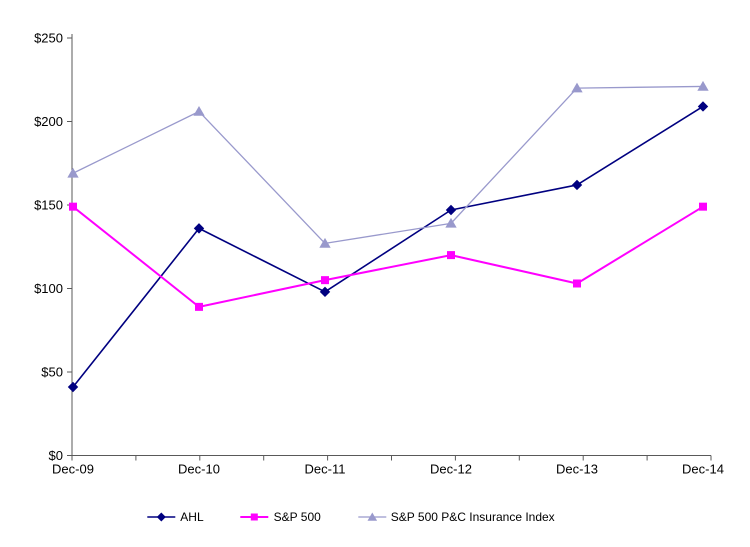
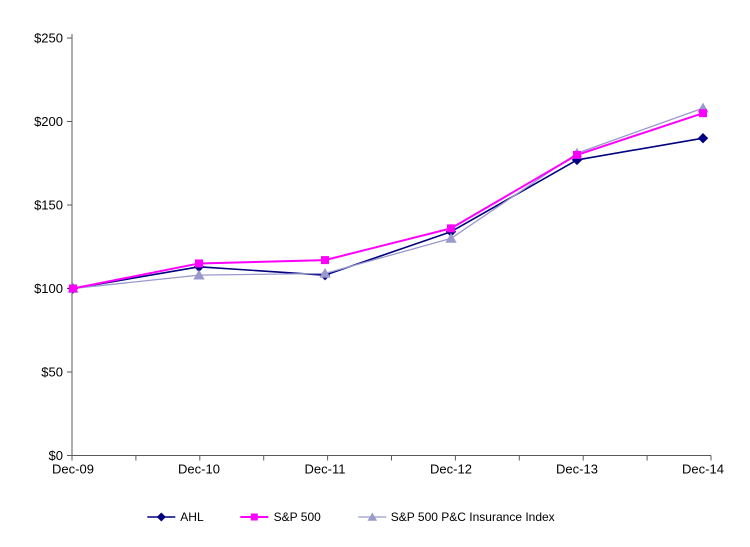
AHL/Dec-09: $41 -> $100
S&P 500/Dec-09: $149 -> $100
S&P 500 P&C Insurance Index/Dec-09: $169 -> $100
AHL/Dec-10: $136 -> $113
S&P 500/Dec-10: $89 -> $115
S&P 500 P&C Insurance Index/Dec-10: $206 -> $108
AHL/Dec-11: $98 -> $108
S&P 500/Dec-11: $105 -> $117
S&P 500 P&C Insurance Index/Dec-11: $127 -> $109
AHL/Dec-12: $147 -> $134
S&P 500/Dec-12: $120 -> $136
S&P 500 P&C Insurance Index/Dec-12: $139 -> $130
AHL/Dec-13: $162 -> $177
S&P 500/Dec-13: $103 -> $180
S&P 500 P&C Insurance Index/Dec-13: $220 -> $181
AHL/Dec-14: $209 -> $190
S&P 500/Dec-14: $149 -> $205
S&P 500 P&C Insurance Index/Dec-14: $221 -> $208
